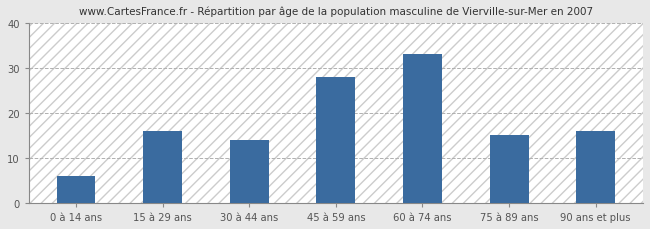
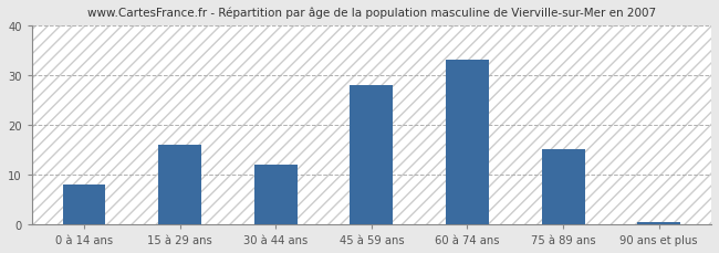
0 à 14 ans: 6.0 -> 8.0
30 à 44 ans: 14.0 -> 12.0
90 ans et plus: 16.0 -> 0.5
